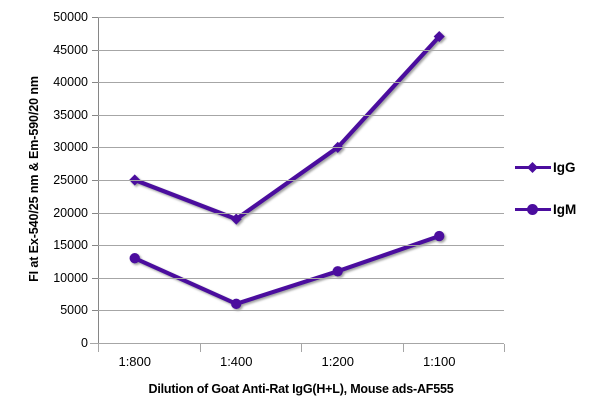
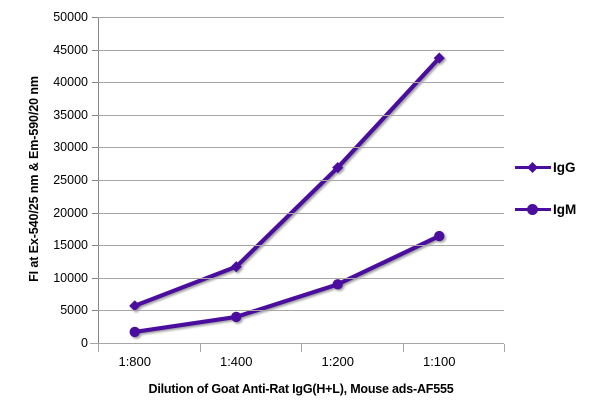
IgG/1:800: 25000 -> 6000
IgM/1:800: 13000 -> 2000
IgG/1:400: 19000 -> 12000
IgM/1:400: 6000 -> 4000
IgG/1:200: 30000 -> 27000
IgM/1:200: 11000 -> 9000
IgG/1:100: 47000 -> 44000
